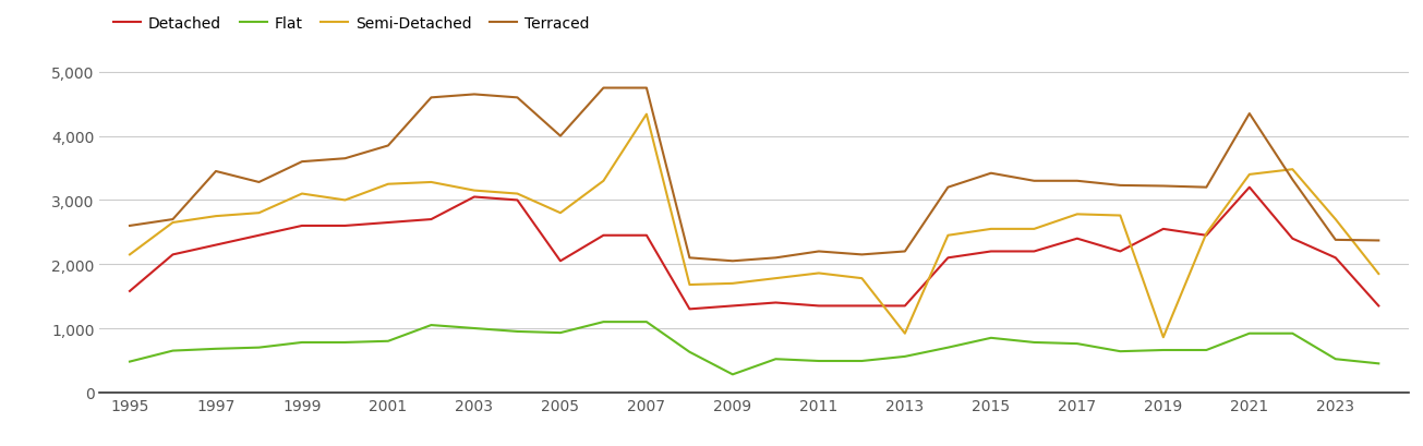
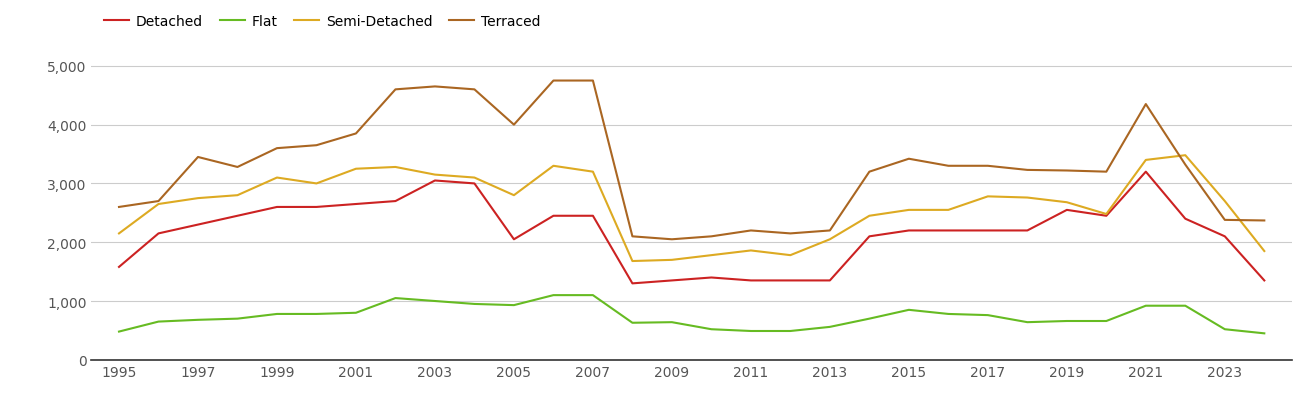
Semi-Detached/2007: 4,340 -> 3,200
Flat/2009: 280 -> 640
Semi-Detached/2013: 920 -> 2,050
Detached/2017: 2,400 -> 2,200
Semi-Detached/2019: 860 -> 2,680
